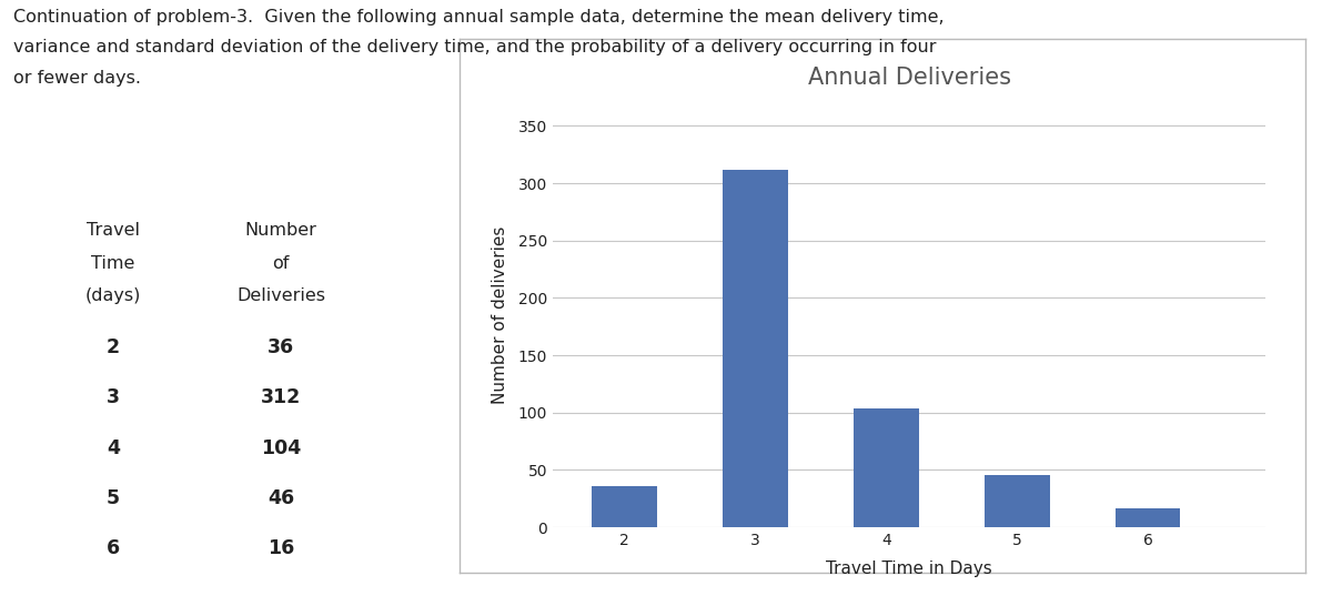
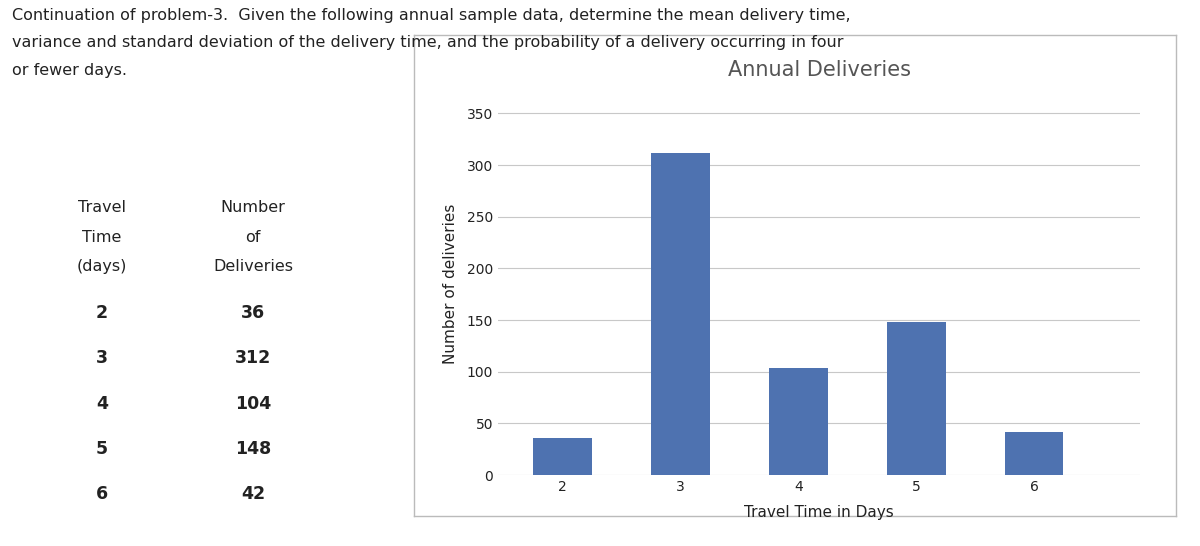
5: 46 -> 148
6: 16 -> 42
